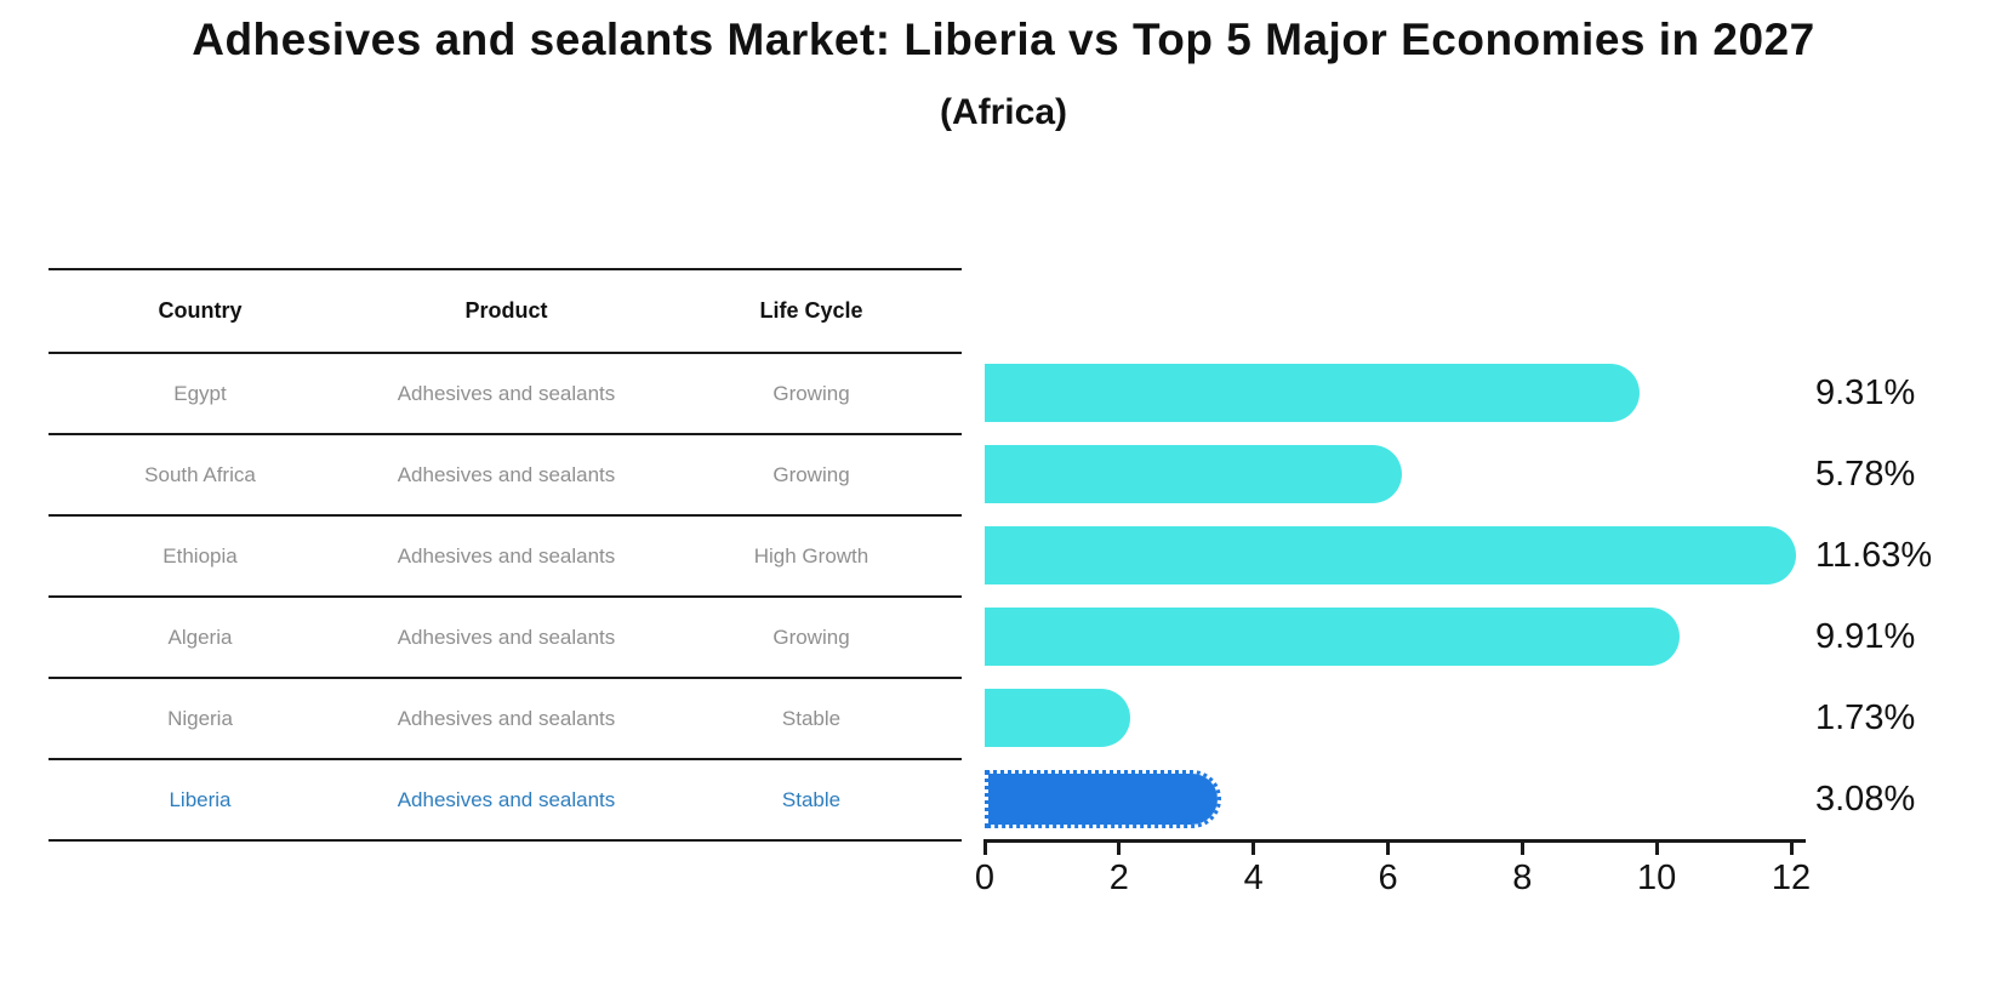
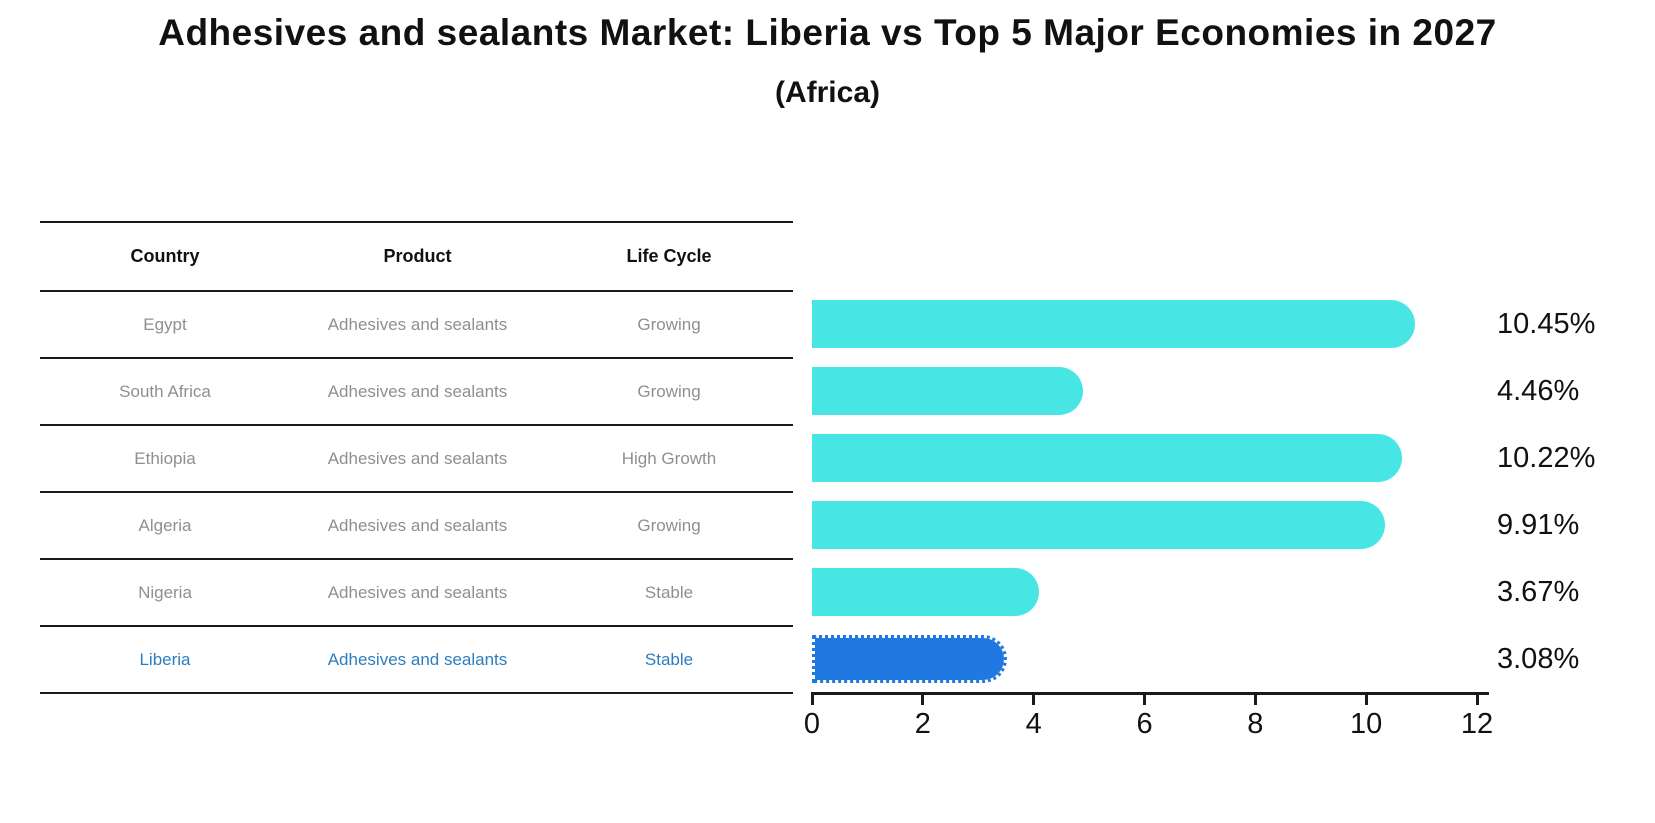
Egypt: 9.31% -> 10.45%
South Africa: 5.78% -> 4.46%
Ethiopia: 11.63% -> 10.22%
Nigeria: 1.73% -> 3.67%
